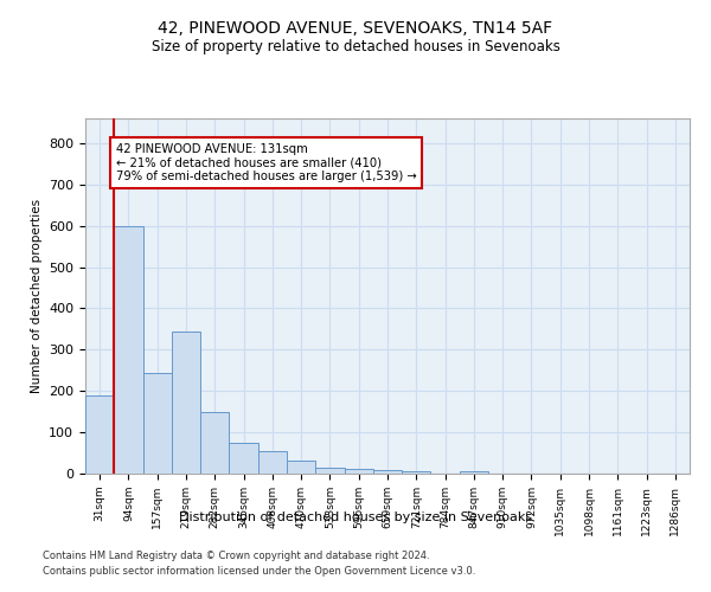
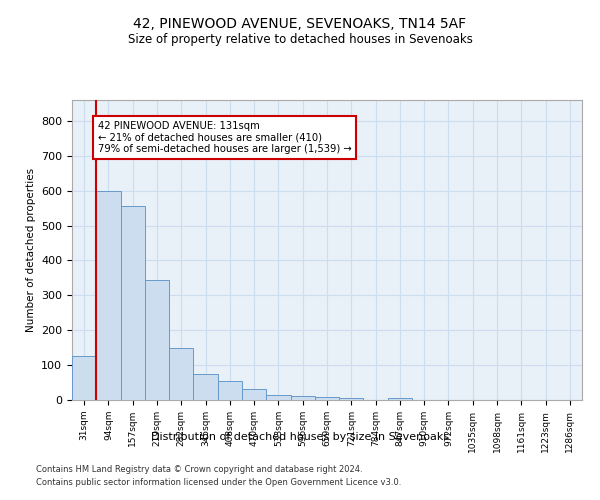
31sqm: 190 -> 125
157sqm: 245 -> 555
